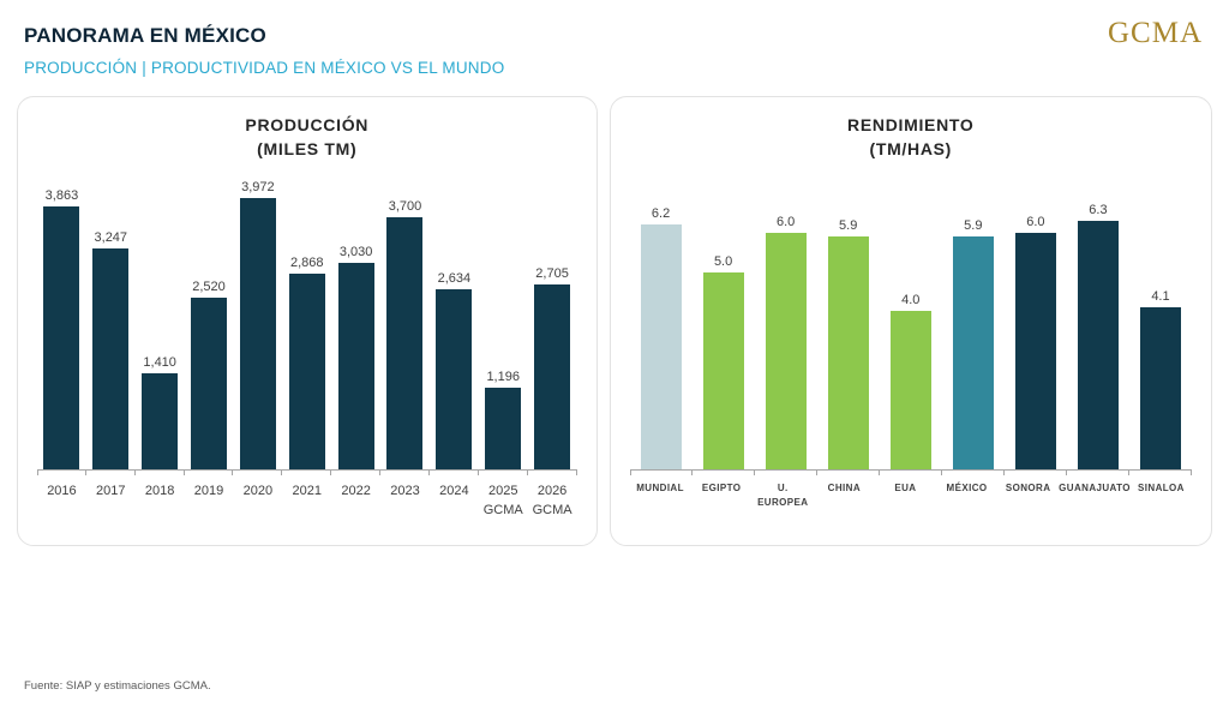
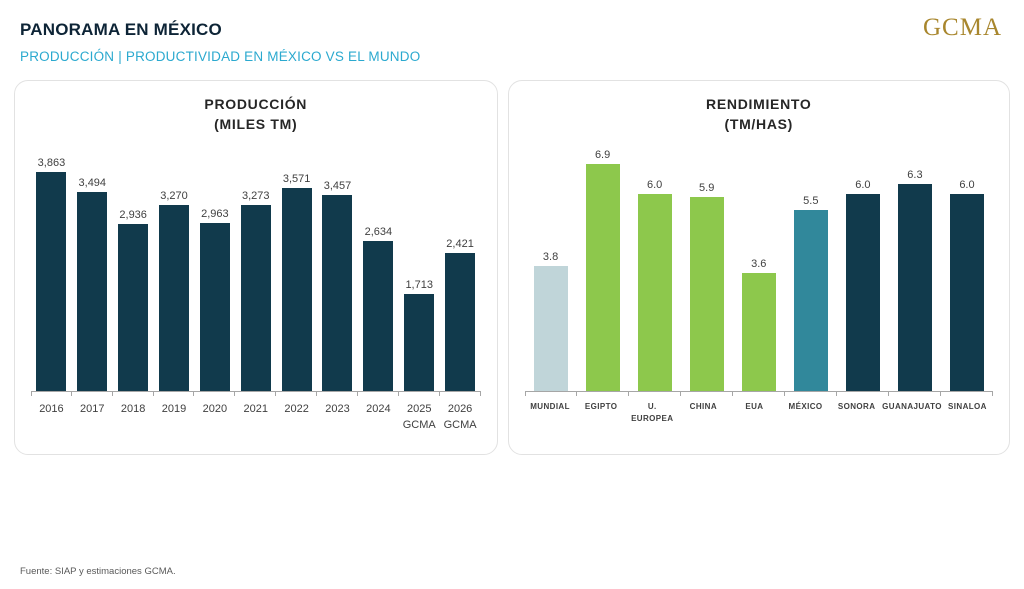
PRODUCCIÓN/2017: 3,247 -> 3,494
PRODUCCIÓN/2018: 1,410 -> 2,936
PRODUCCIÓN/2019: 2,520 -> 3,270
PRODUCCIÓN/2020: 3,972 -> 2,963
PRODUCCIÓN/2021: 2,868 -> 3,273
PRODUCCIÓN/2022: 3,030 -> 3,571
PRODUCCIÓN/2023: 3,700 -> 3,457
PRODUCCIÓN/2025: 1,196 -> 1,713
PRODUCCIÓN/2026: 2,705 -> 2,421
RENDIMIENTO/MUNDIAL: 6.2 -> 3.8
RENDIMIENTO/EGIPTO: 5.0 -> 6.9
RENDIMIENTO/EUA: 4.0 -> 3.6
RENDIMIENTO/MÉXICO: 5.9 -> 5.5
RENDIMIENTO/SINALOA: 4.1 -> 6.0
